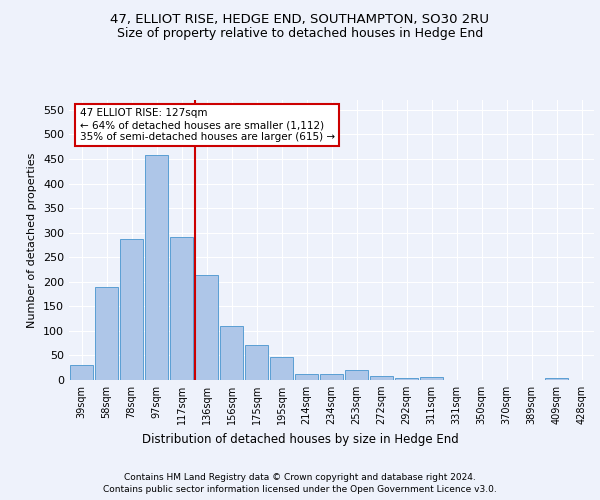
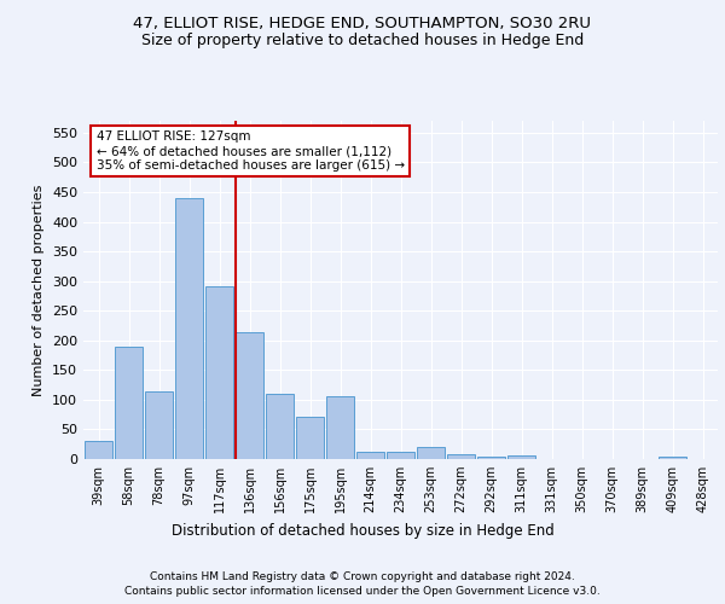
78sqm: 287 -> 115
97sqm: 458 -> 440
195sqm: 46 -> 105
